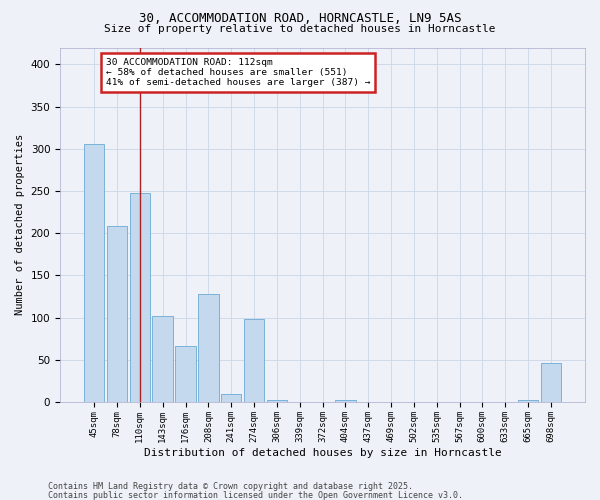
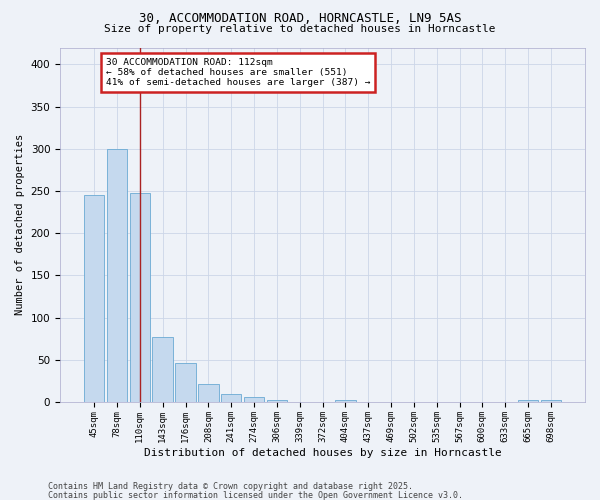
45sqm: 306 -> 245
78sqm: 208 -> 300
143sqm: 102 -> 77
176sqm: 66 -> 46
208sqm: 128 -> 21
274sqm: 98 -> 6
698sqm: 46 -> 3
